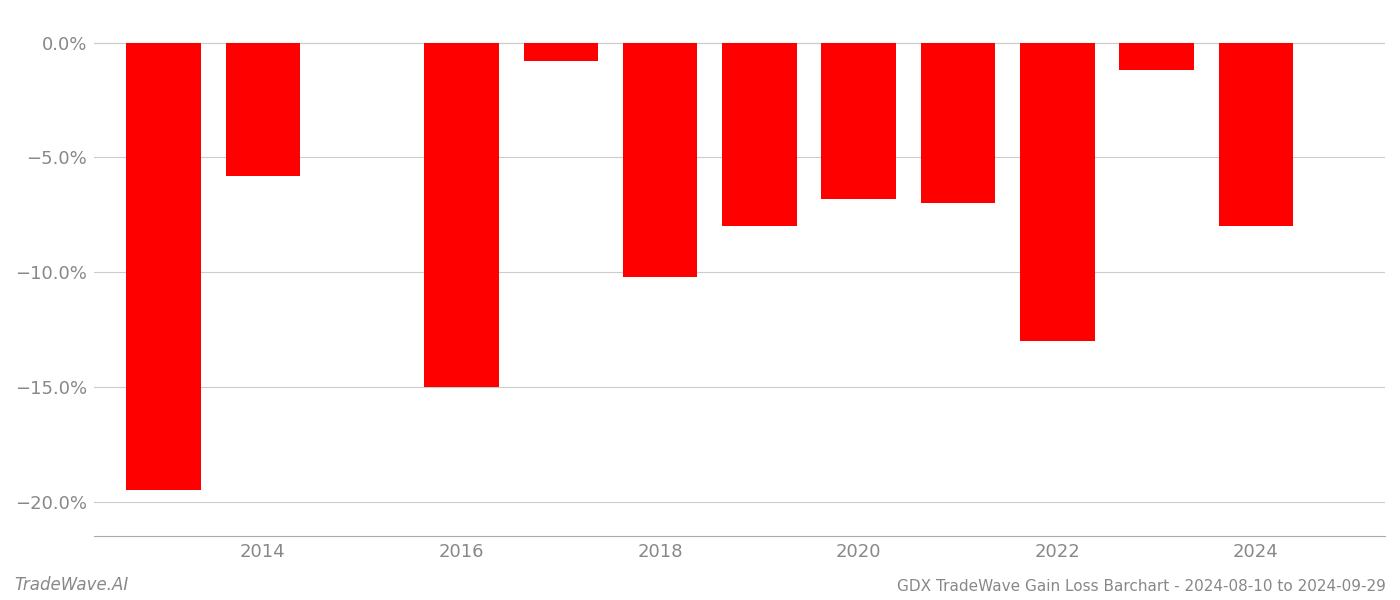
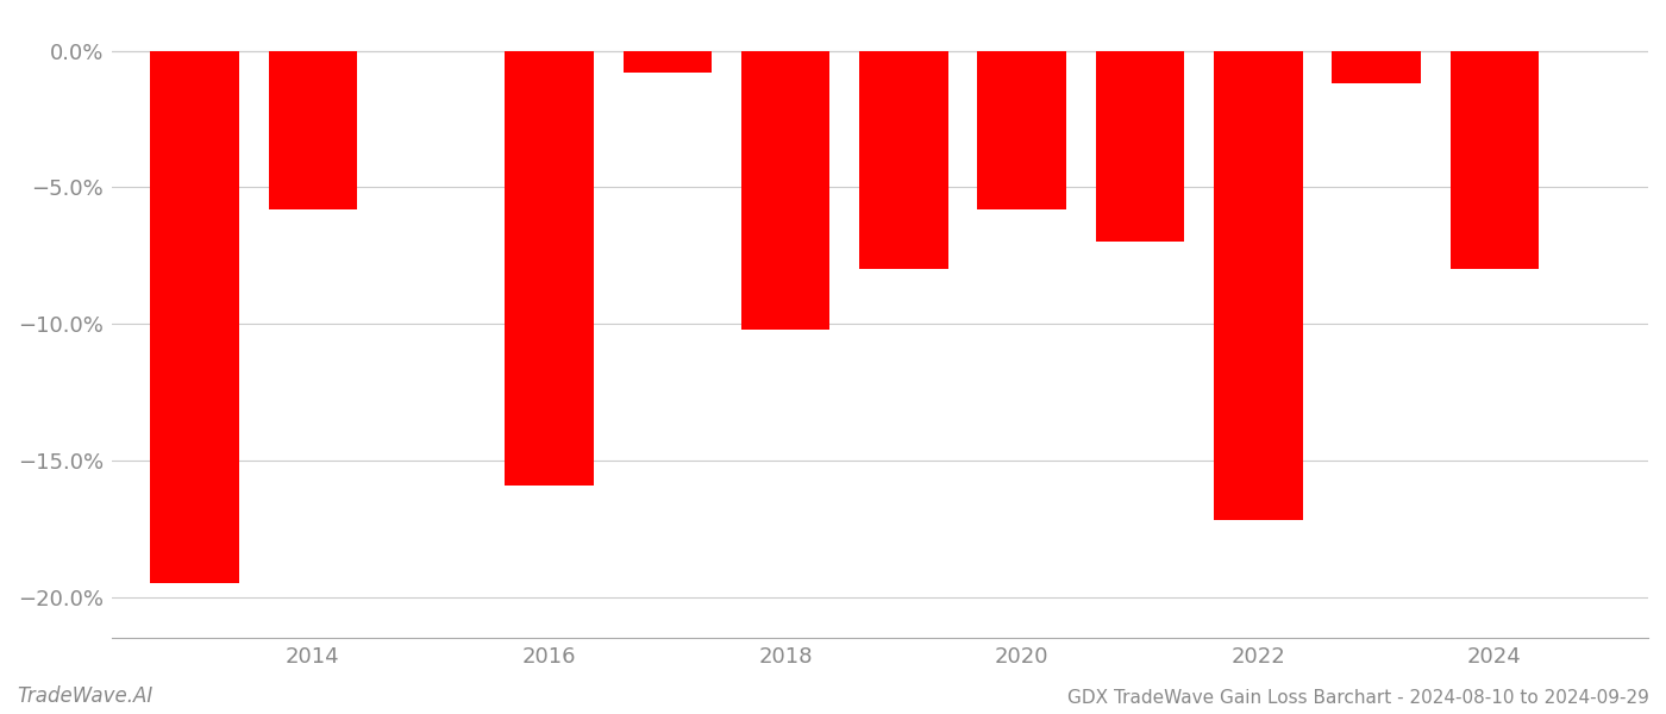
2016: -15.0% -> -15.9%
2020: -6.8% -> -5.8%
2022: -13.0% -> -17.2%
